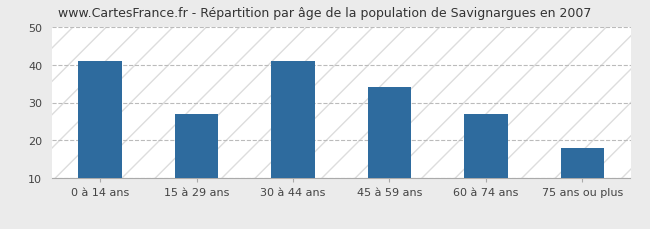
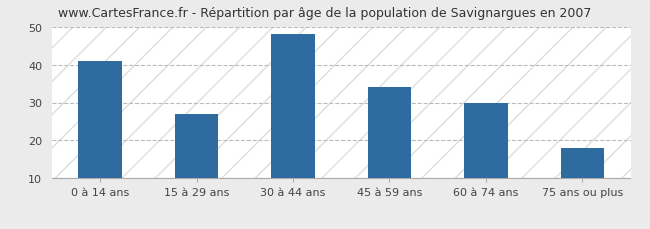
30 à 44 ans: 41 -> 48
60 à 74 ans: 27 -> 30
